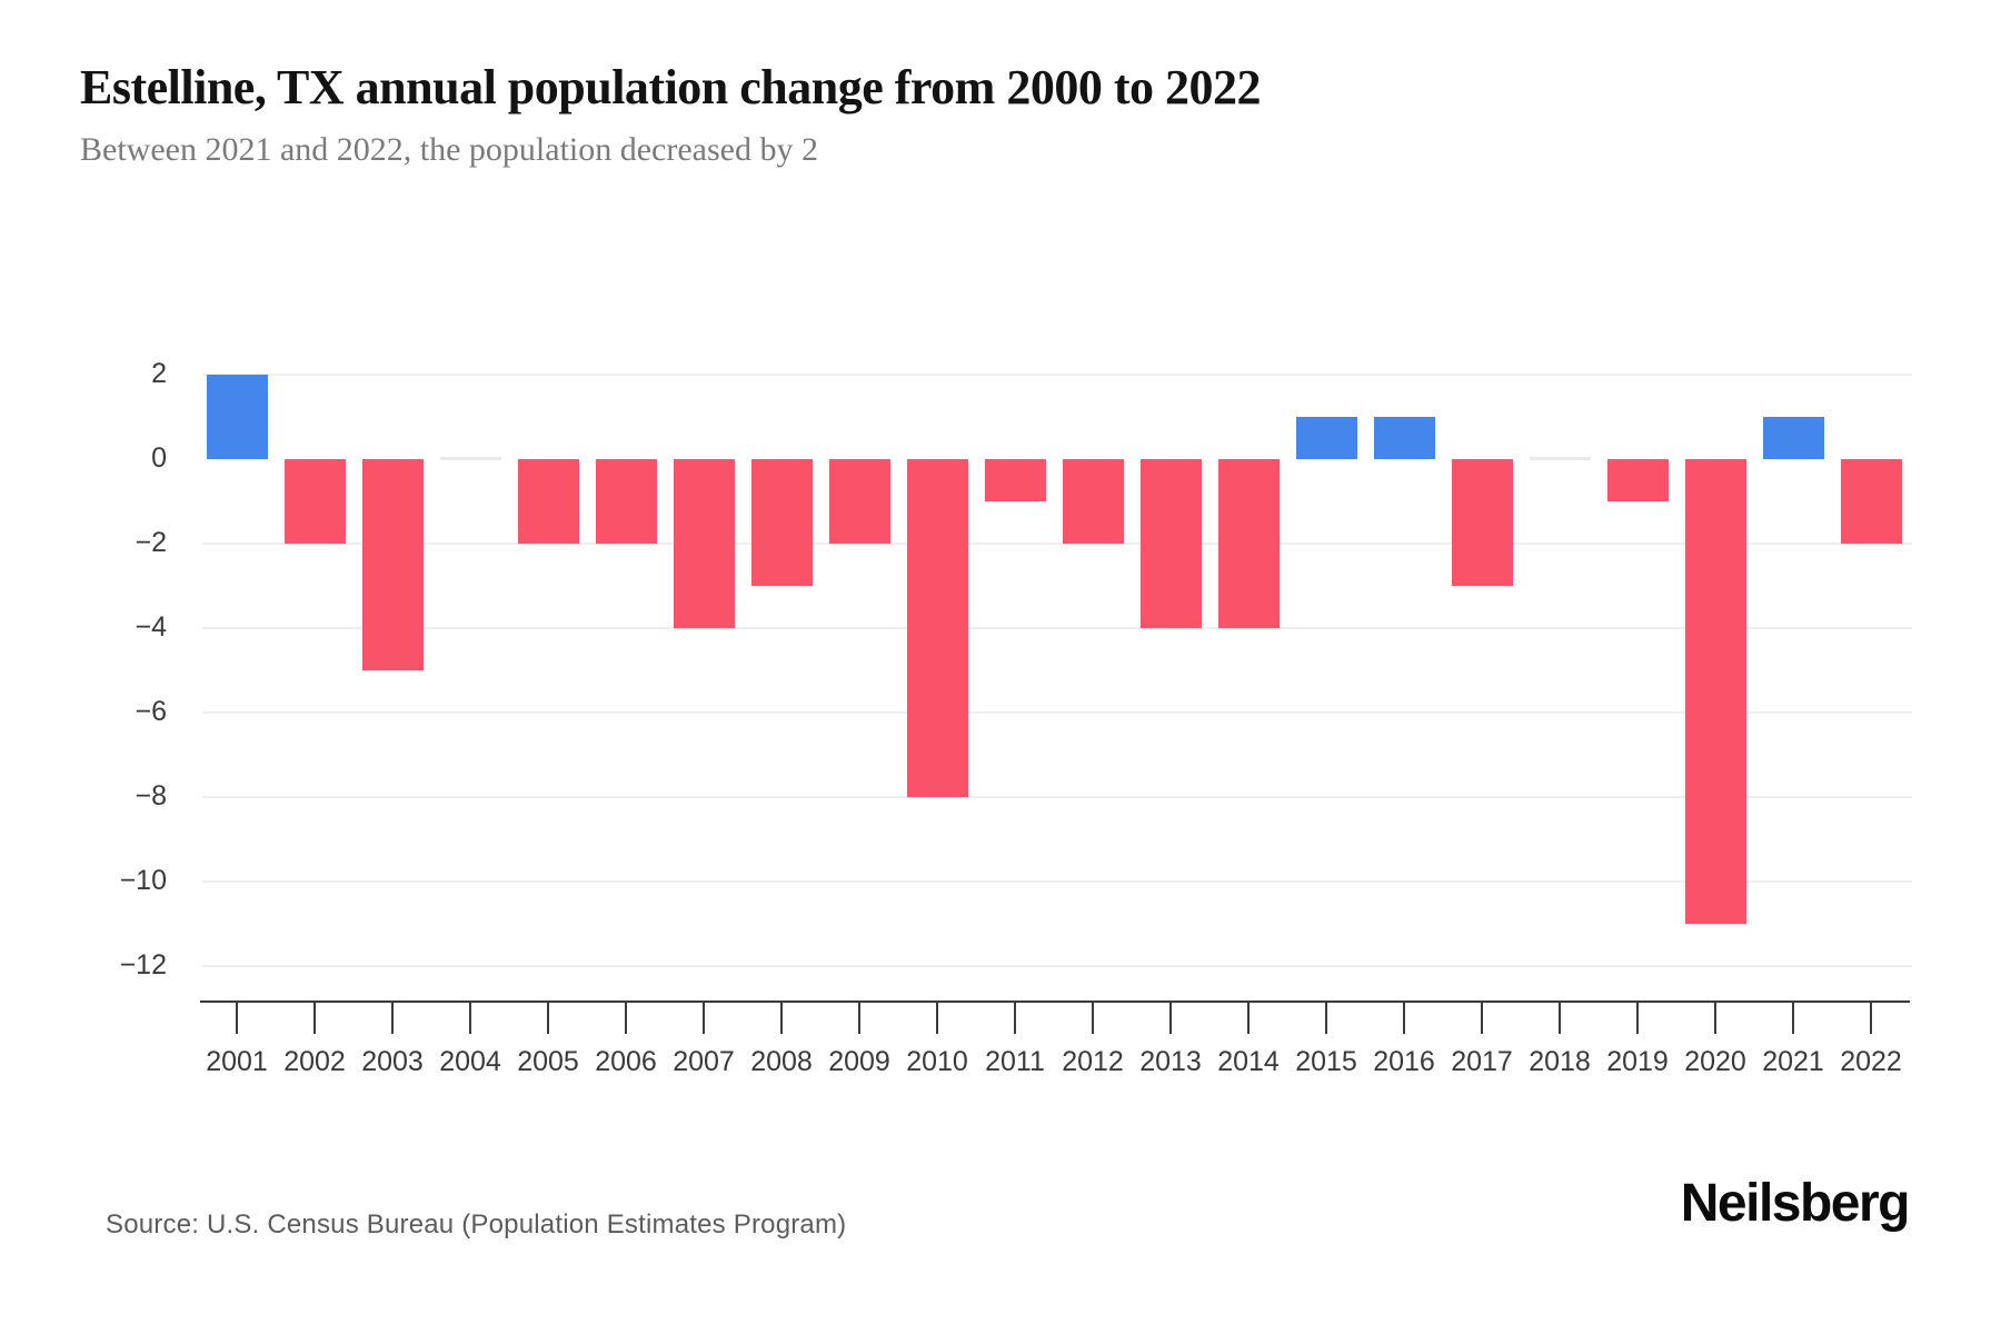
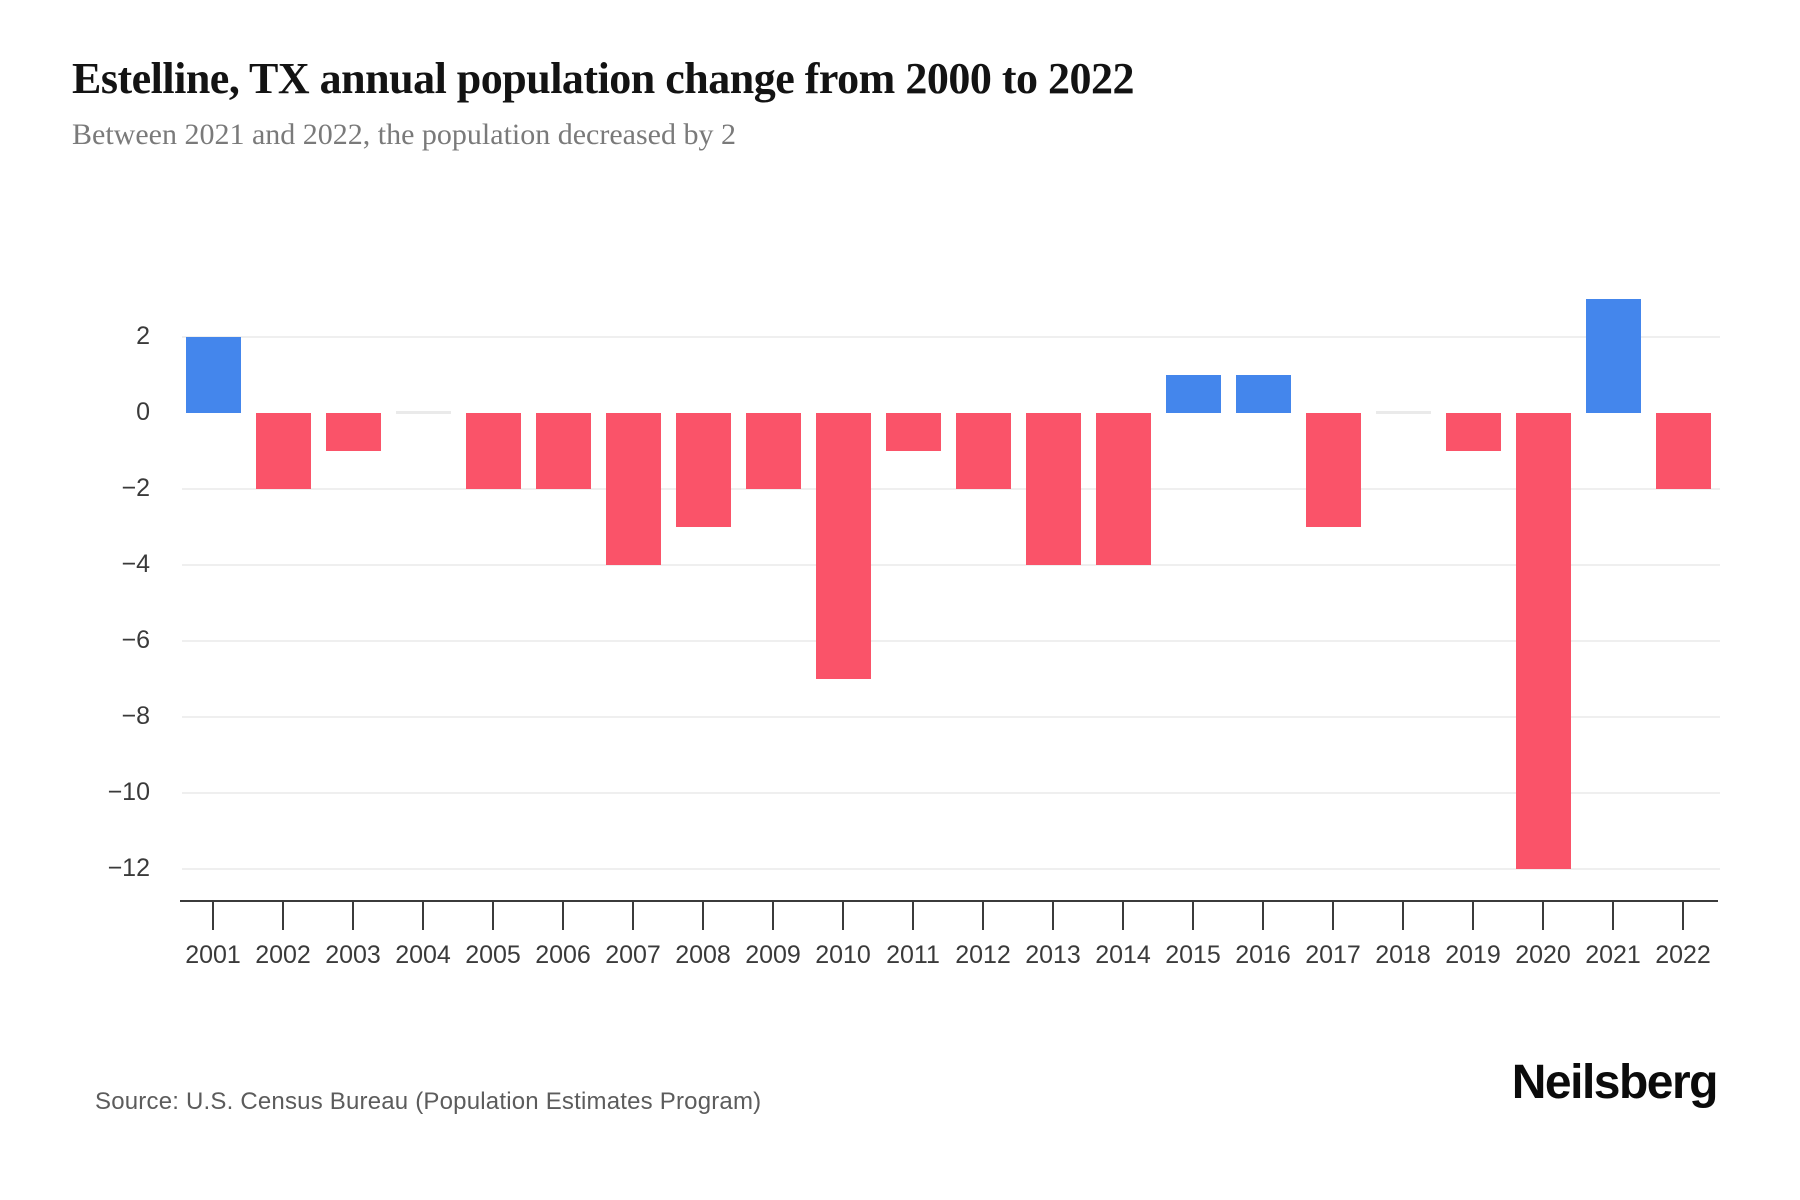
2003: -5 -> -1
2010: -8 -> -7
2020: -11 -> -12
2021: 1 -> 3
